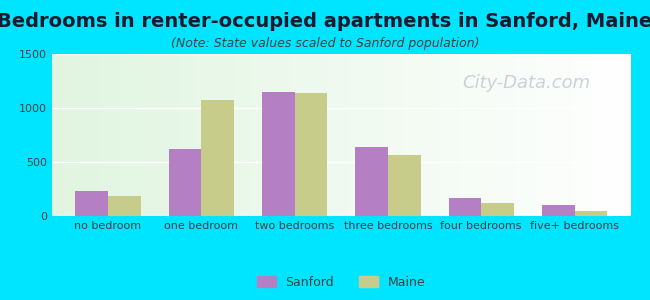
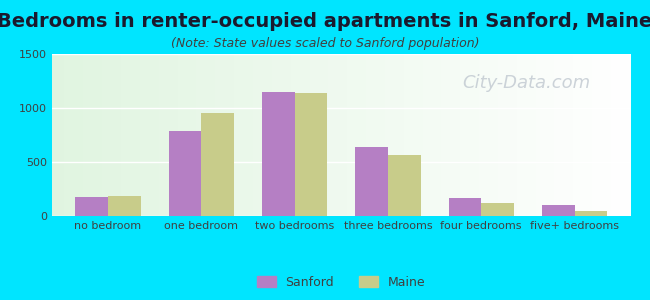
Sanford/no bedroom: 230 -> 180
Sanford/one bedroom: 620 -> 790
Maine/one bedroom: 1070 -> 950
